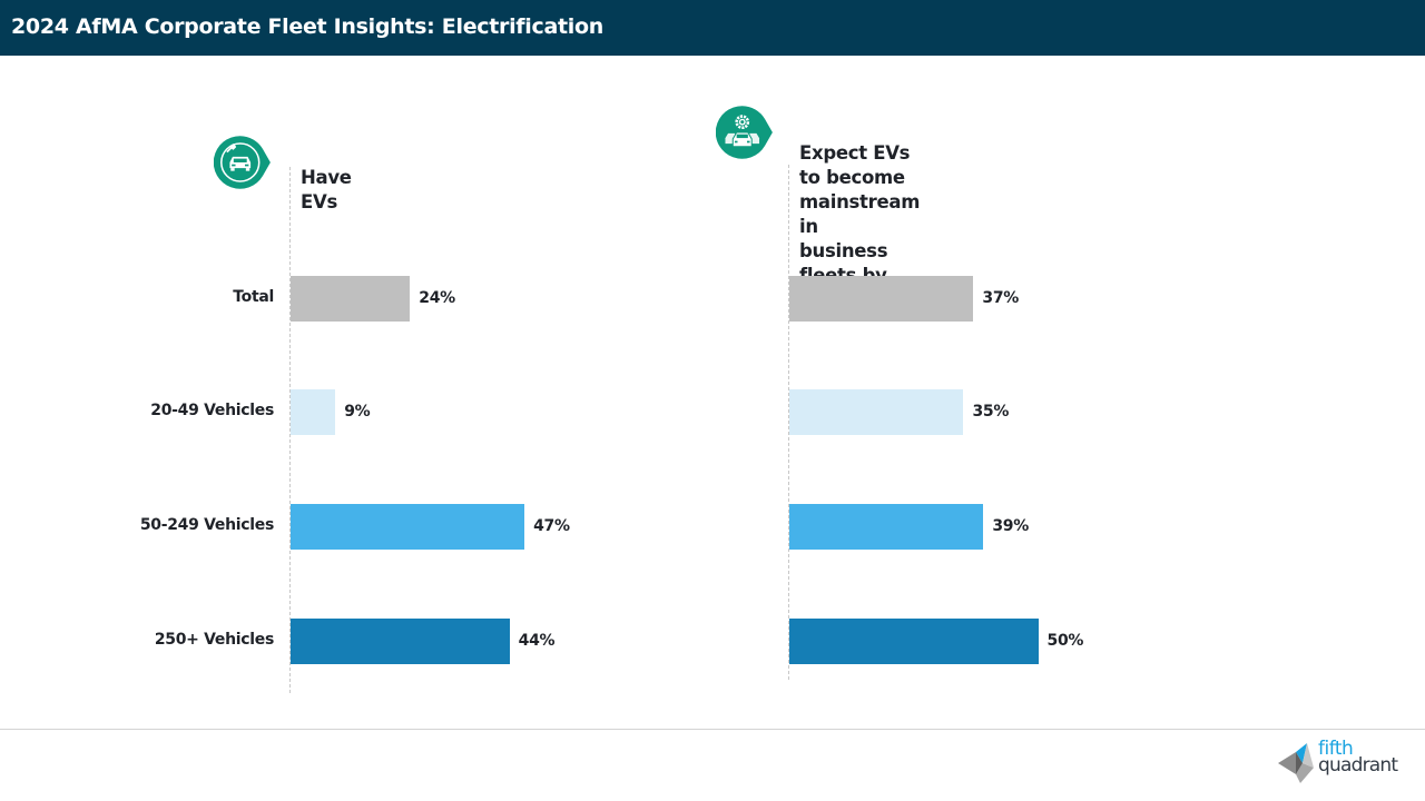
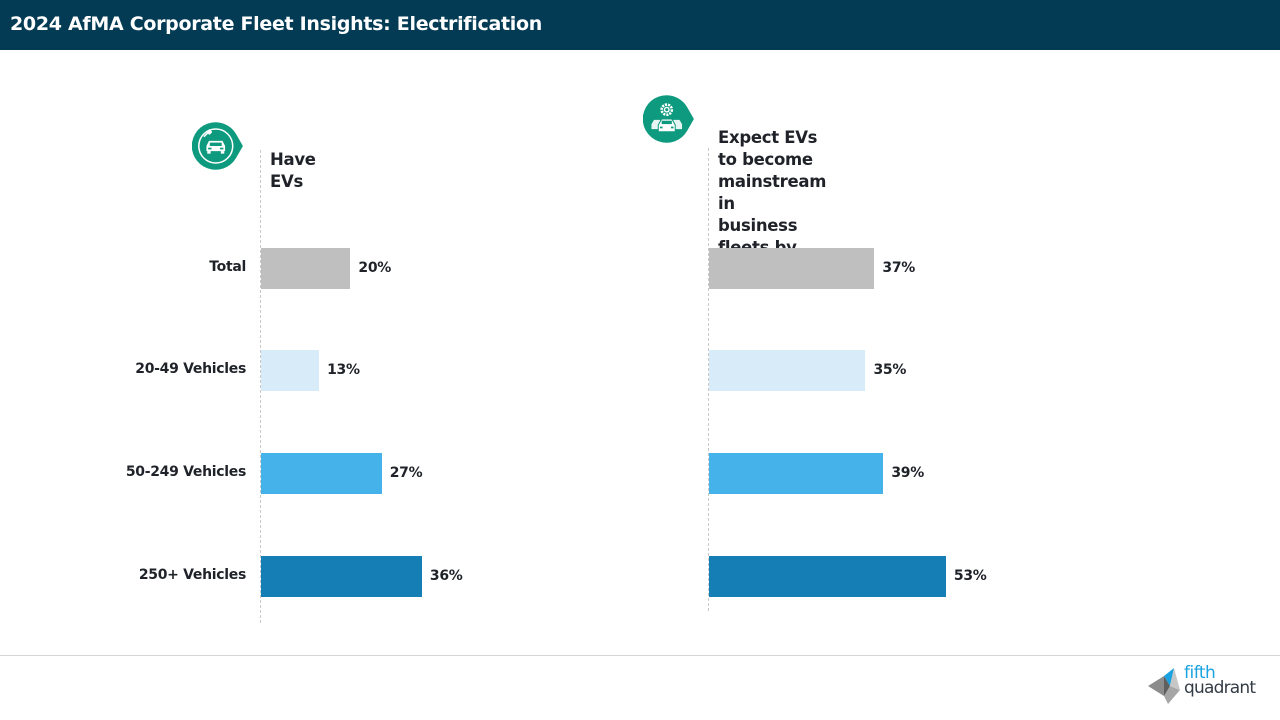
Have EVs/Total: 24% -> 20%
Have EVs/20-49 Vehicles: 9% -> 13%
Have EVs/50-249 Vehicles: 47% -> 27%
Have EVs/250+ Vehicles: 44% -> 36%
Expect EVs to become mainstream in business fleets by 2030/250+ Vehicles: 50% -> 53%
